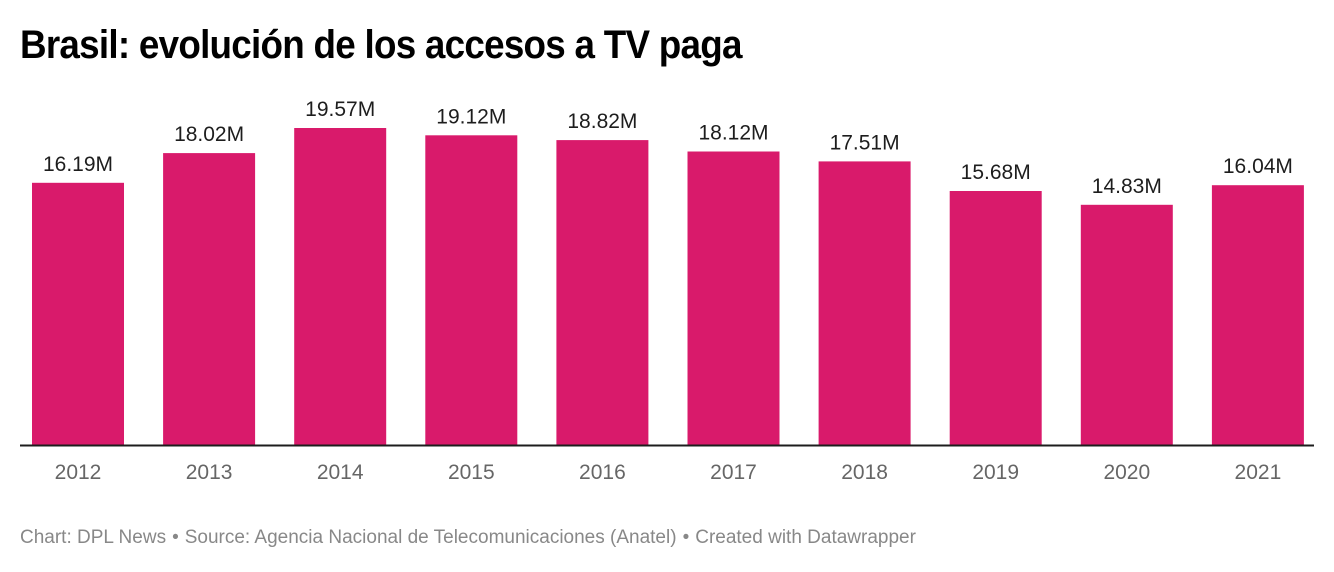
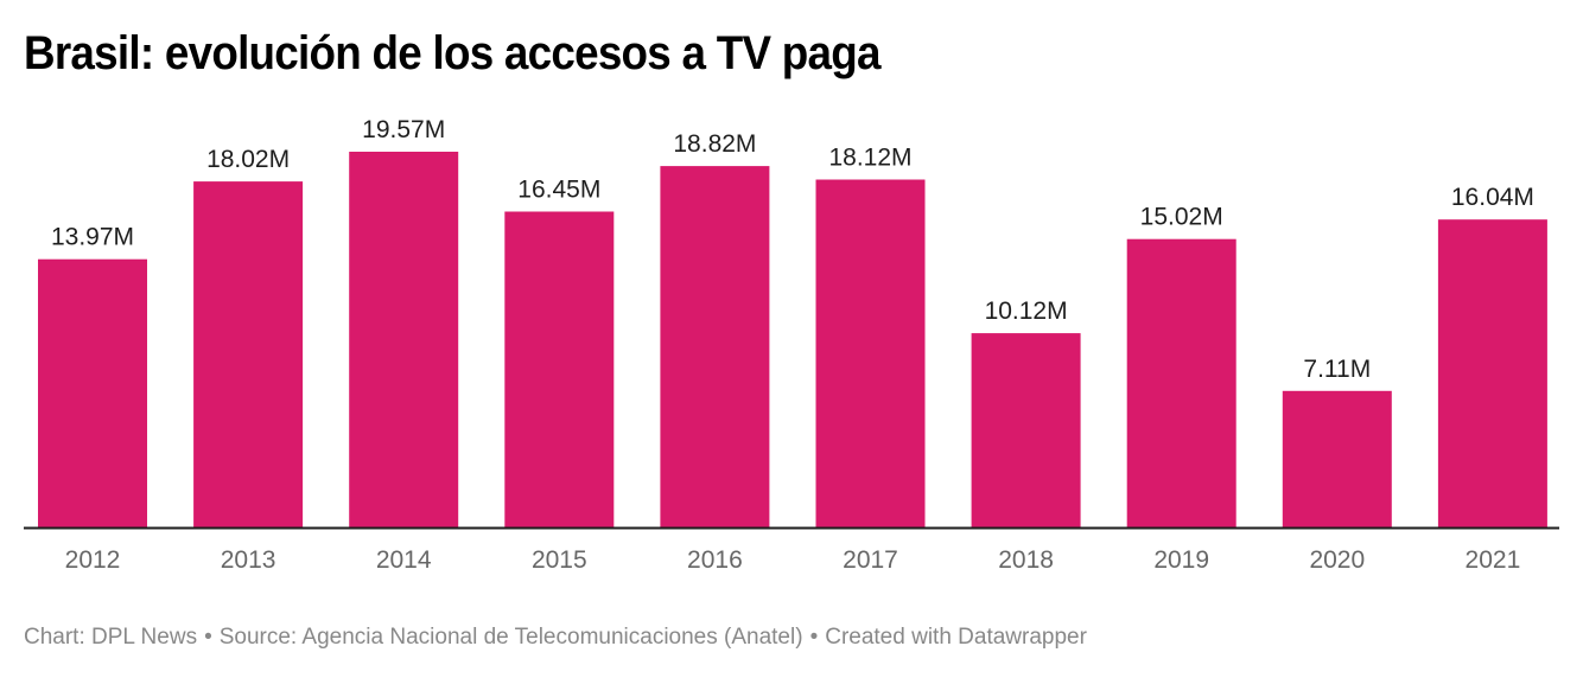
2012: 16.19M -> 13.97M
2015: 19.12M -> 16.45M
2018: 17.51M -> 10.12M
2019: 15.68M -> 15.02M
2020: 14.83M -> 7.11M
